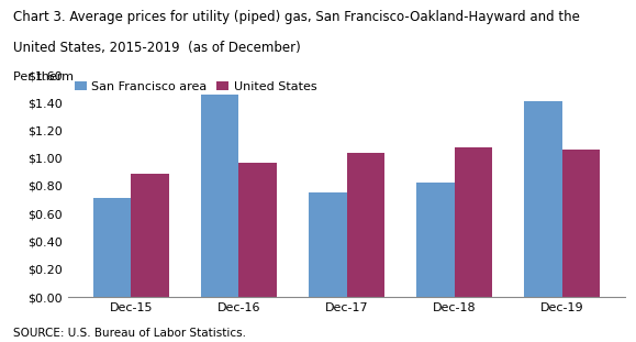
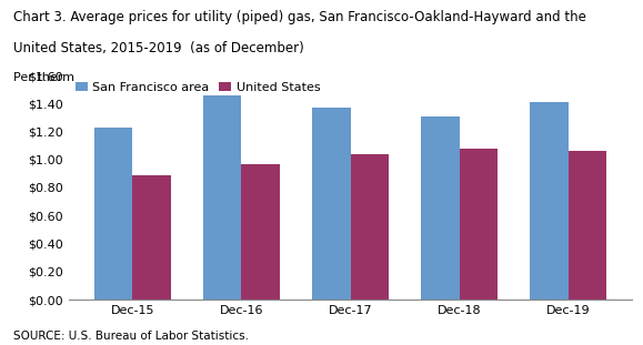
San Francisco area/Dec-15: $0.71 -> $1.23
San Francisco area/Dec-17: $0.75 -> $1.37
San Francisco area/Dec-18: $0.82 -> $1.31
